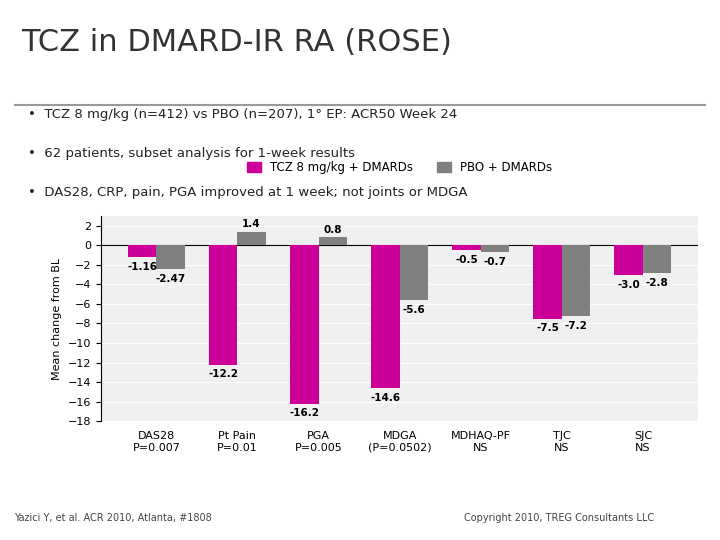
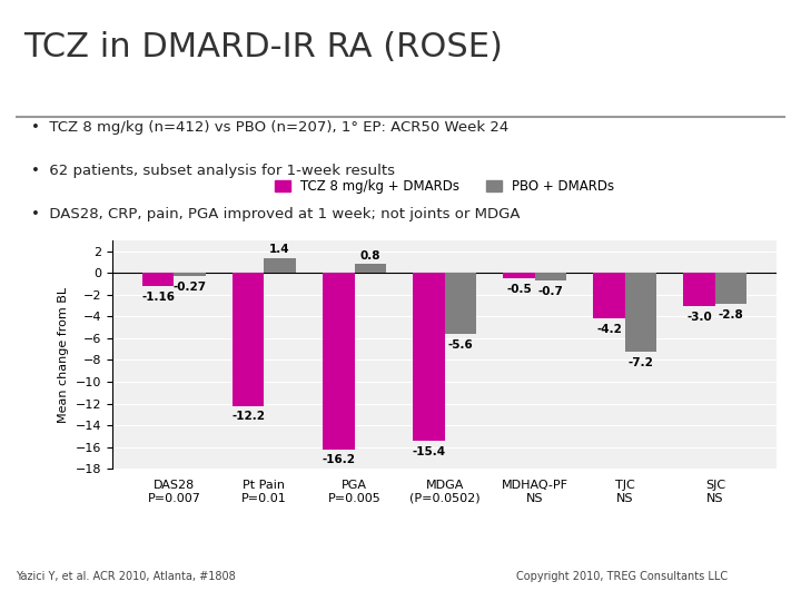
PBO + DMARDs/DAS28 P=0.007: -2.47 -> -0.27
TCZ 8 mg/kg + DMARDs/MDGA (P=0.0502): -14.6 -> -15.4
TCZ 8 mg/kg + DMARDs/TJC NS: -7.5 -> -4.2
